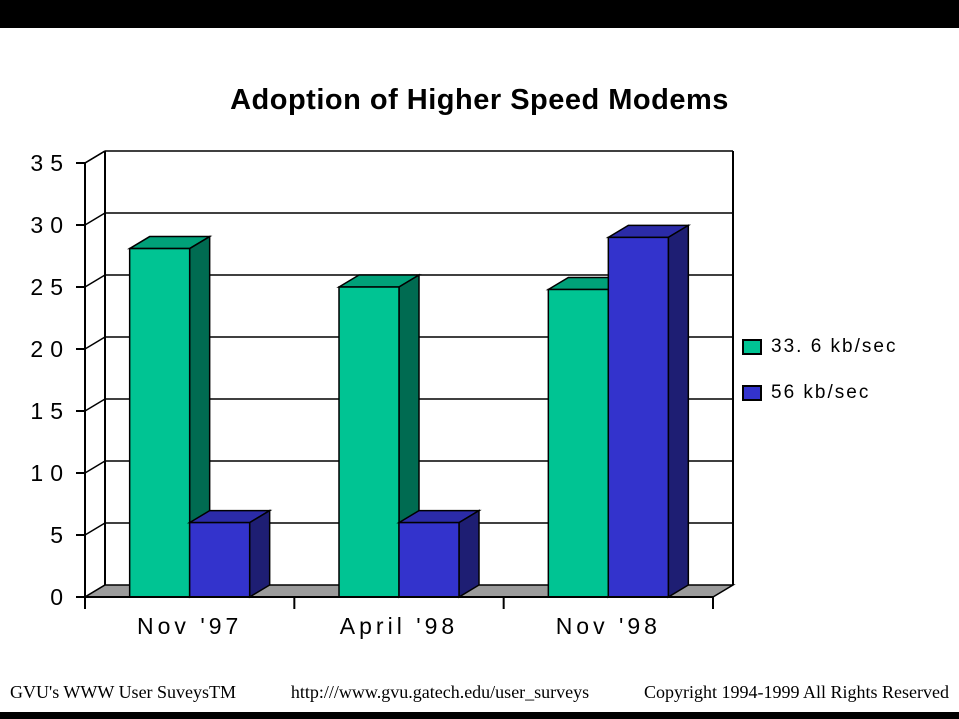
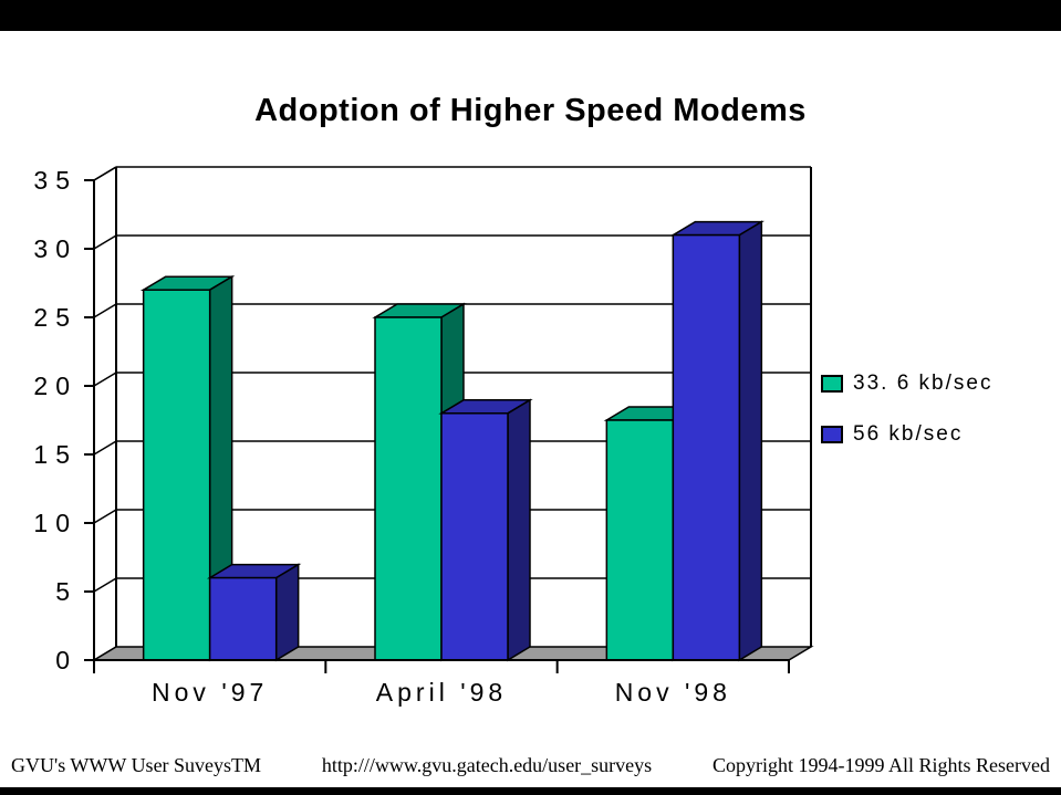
33. 6 kb/sec/Nov '97: 28.1 -> 27.0
56 kb/sec/April '98: 6 -> 18
33. 6 kb/sec/Nov '98: 24.8 -> 17.5
56 kb/sec/Nov '98: 29 -> 31
